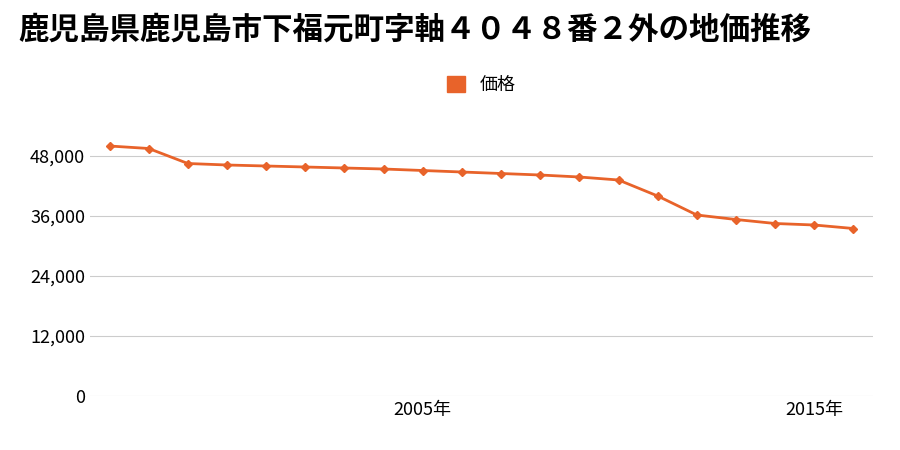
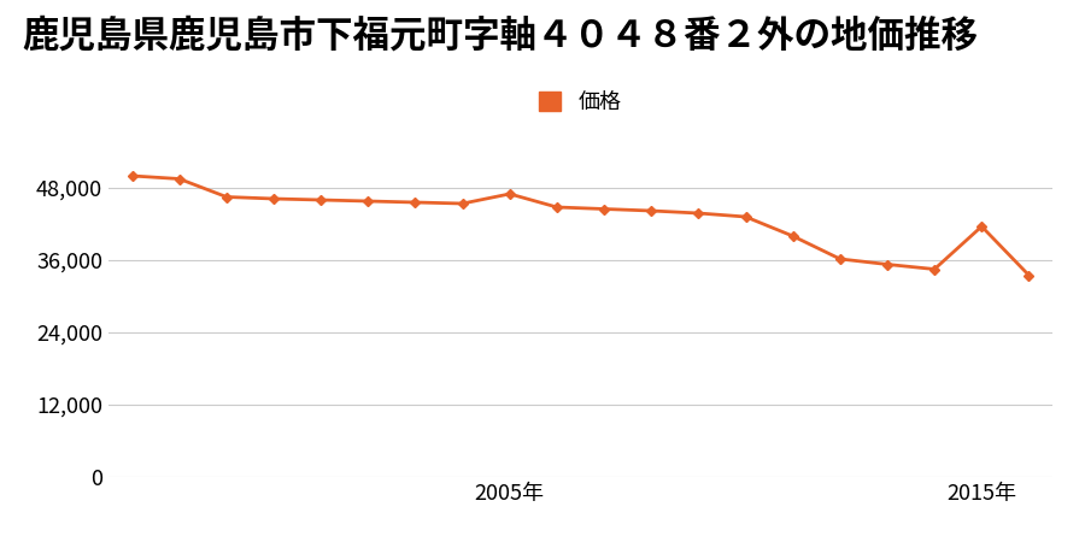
2005年: 45,100 -> 47,000
2015年: 34,200 -> 41,600
